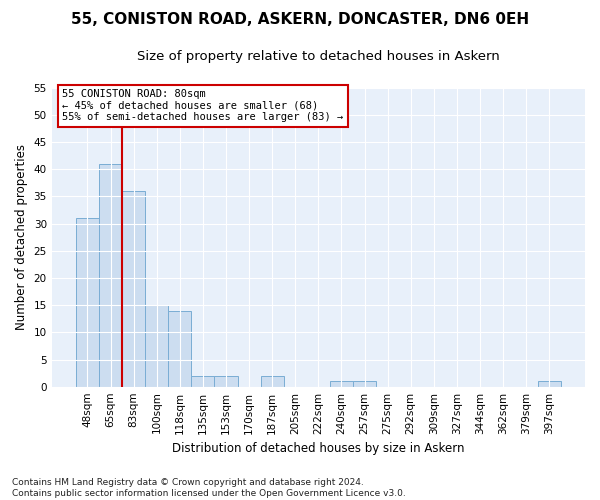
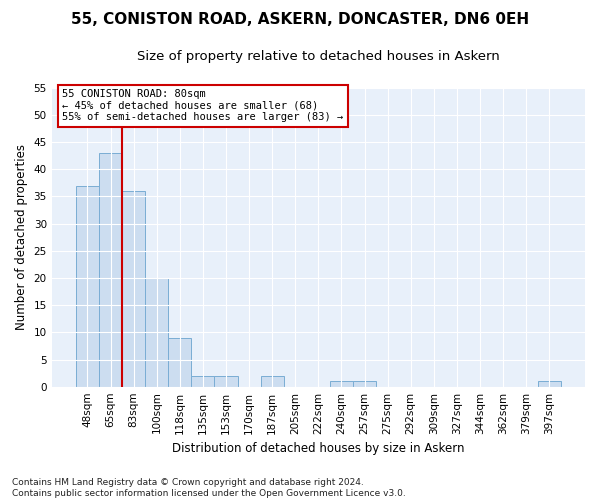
48sqm: 31 -> 37
65sqm: 41 -> 43
100sqm: 15 -> 20
118sqm: 14 -> 9
